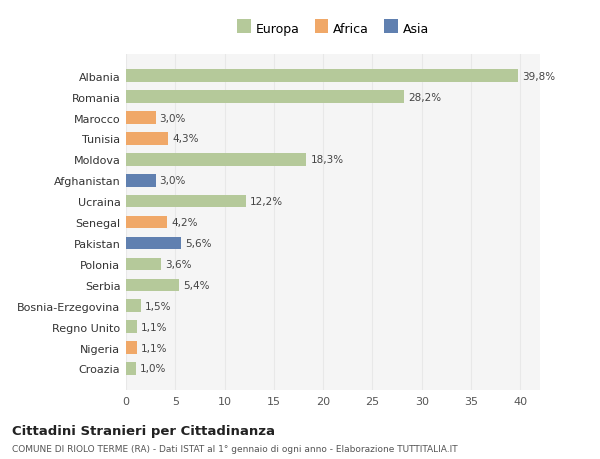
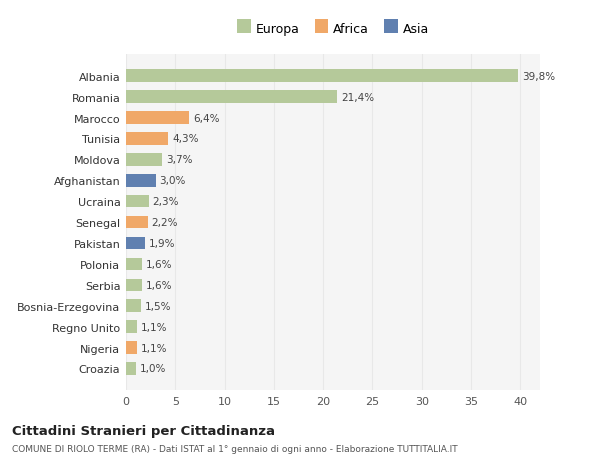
Romania: 28,2% -> 21,4%
Marocco: 3,0% -> 6,4%
Moldova: 18,3% -> 3,7%
Ucraina: 12,2% -> 2,3%
Senegal: 4,2% -> 2,2%
Pakistan: 5,6% -> 1,9%
Polonia: 3,6% -> 1,6%
Serbia: 5,4% -> 1,6%
